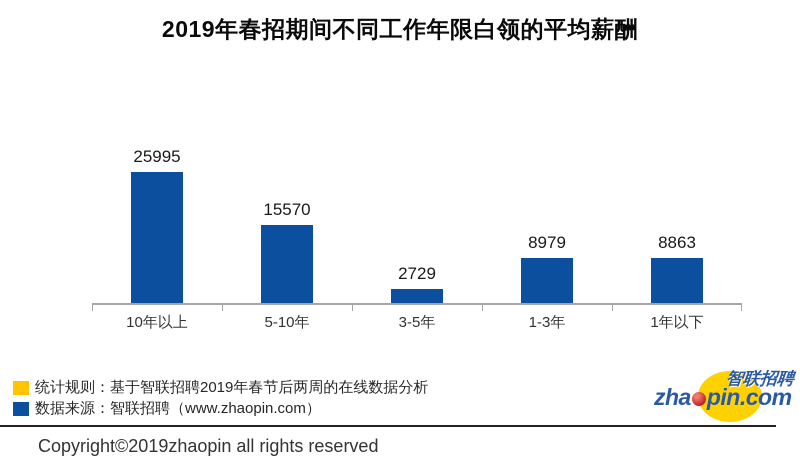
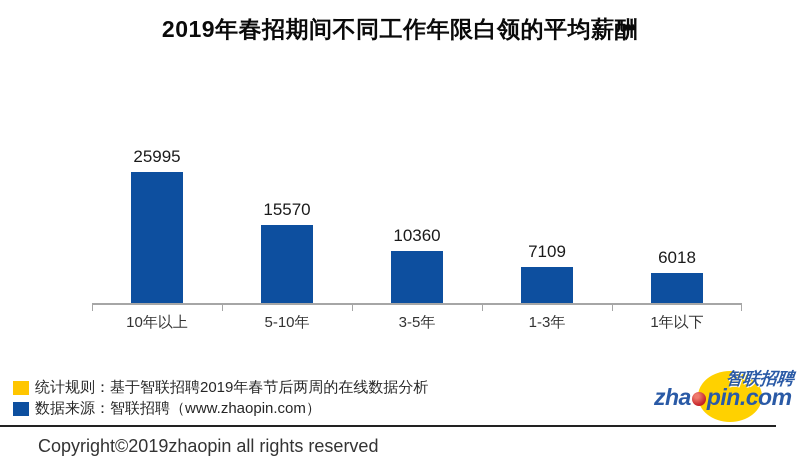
3-5年: 2729 -> 10360
1-3年: 8979 -> 7109
1年以下: 8863 -> 6018
